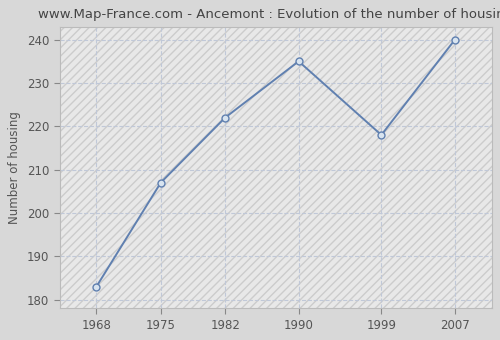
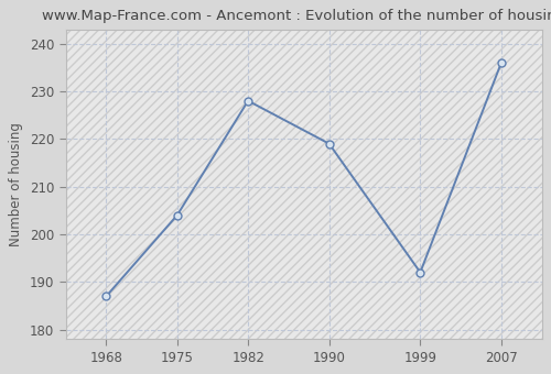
1968: 183 -> 187
1975: 207 -> 204
1982: 222 -> 228
1990: 235 -> 219
1999: 218 -> 192
2007: 240 -> 236
